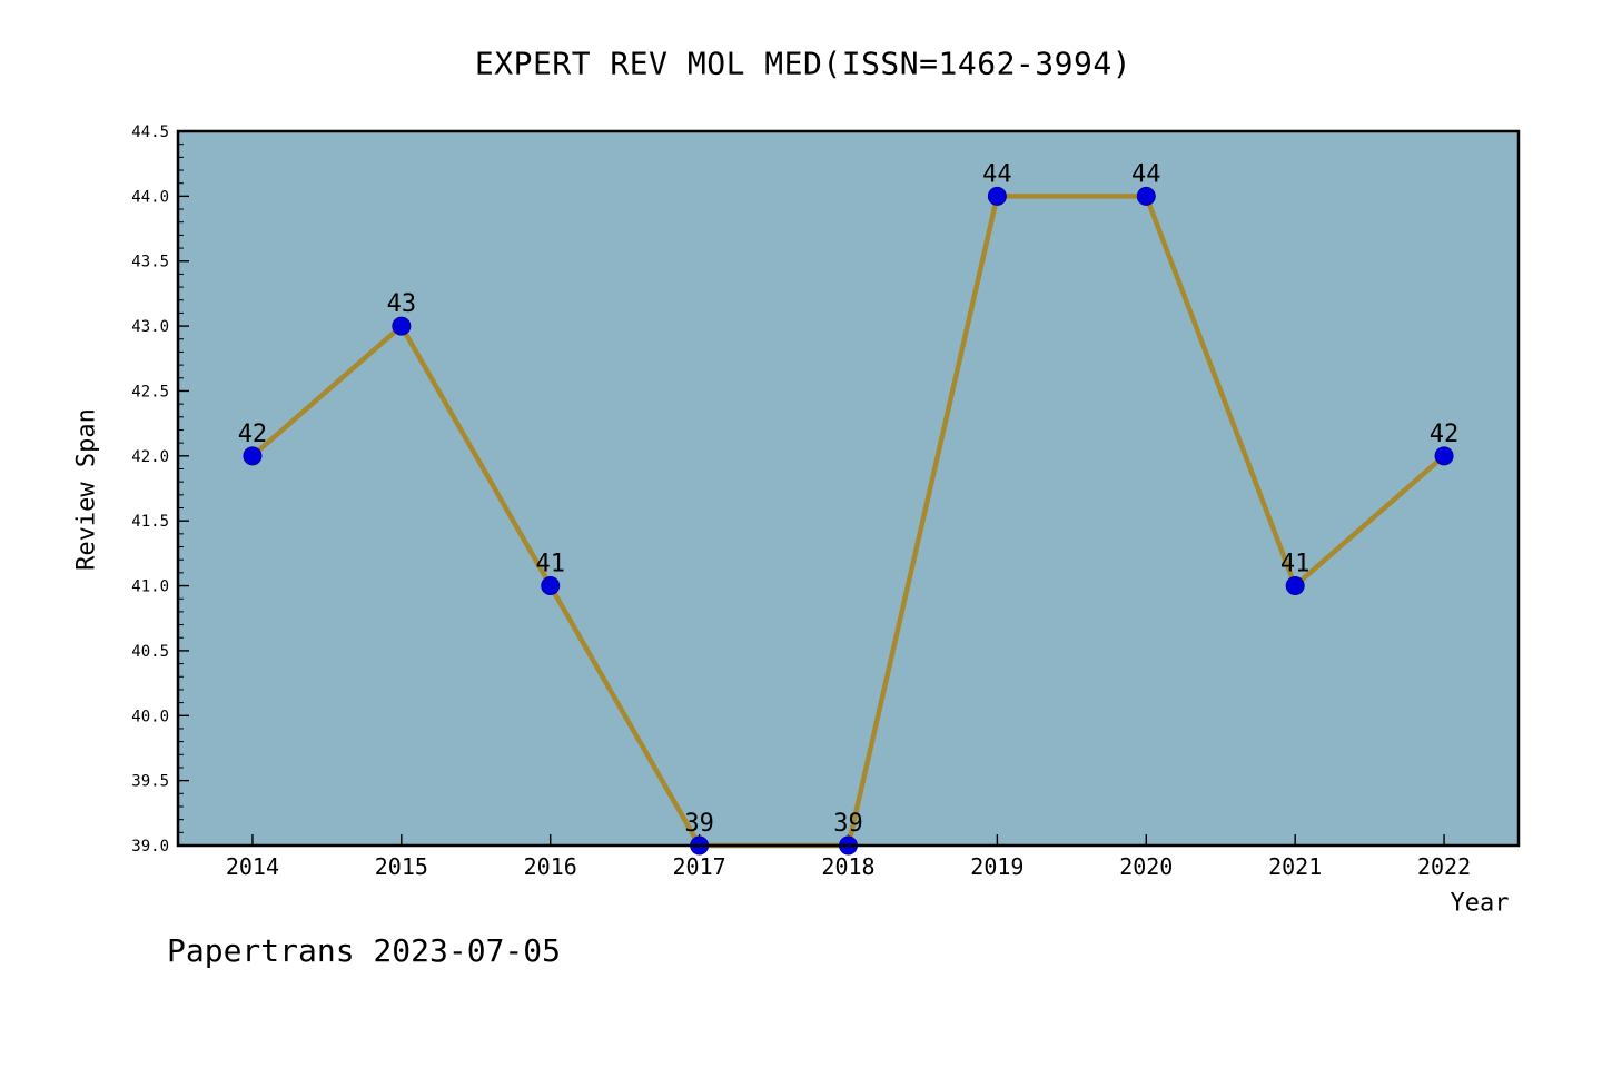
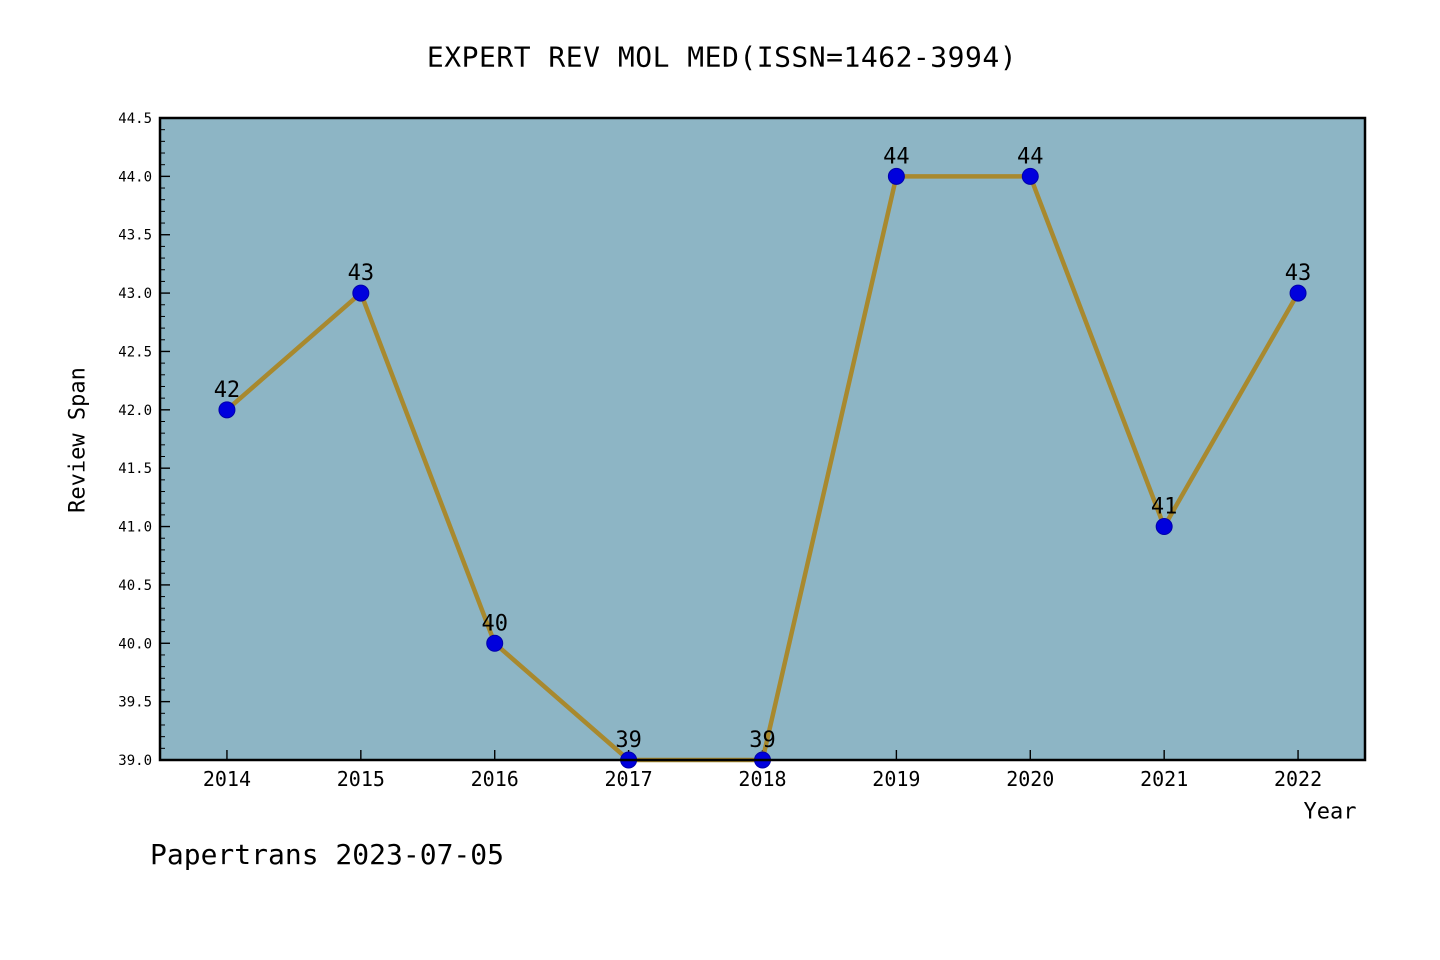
2016: 41 -> 40
2022: 42 -> 43
